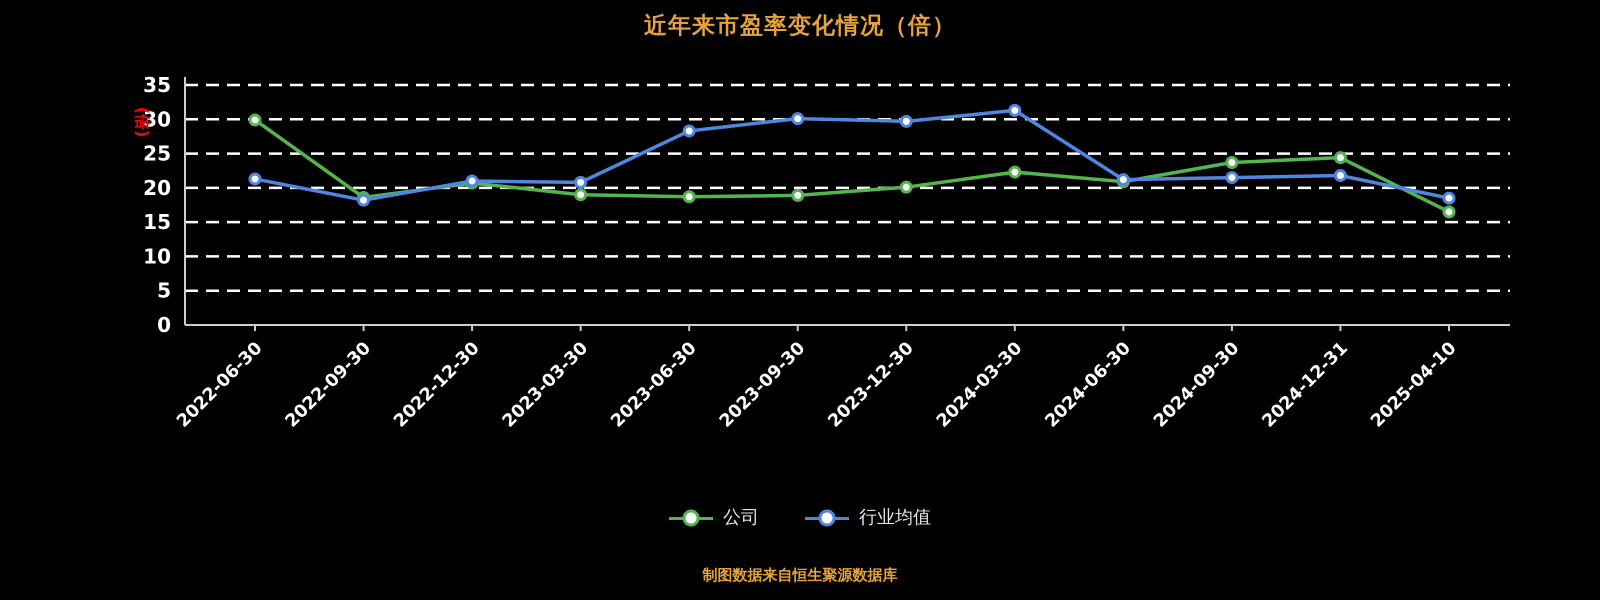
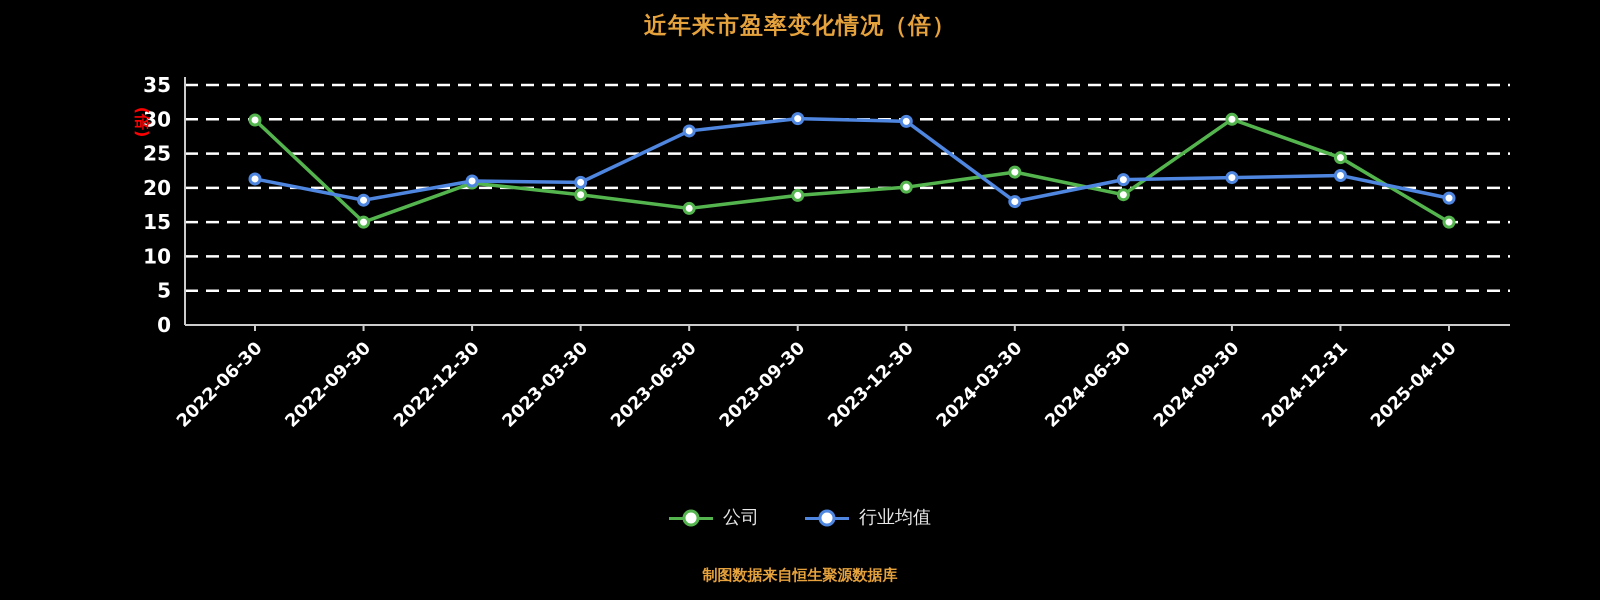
公司/2022-09-30: 19 -> 15
公司/2023-06-30: 19 -> 17
行业均值/2024-03-30: 31 -> 18
公司/2024-06-30: 21 -> 19
公司/2024-09-30: 24 -> 30
公司/2025-04-10: 16 -> 15
